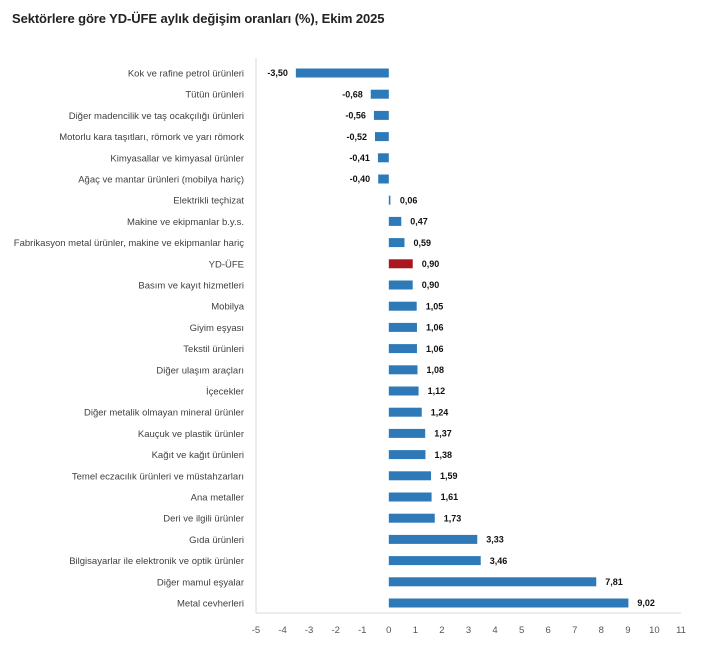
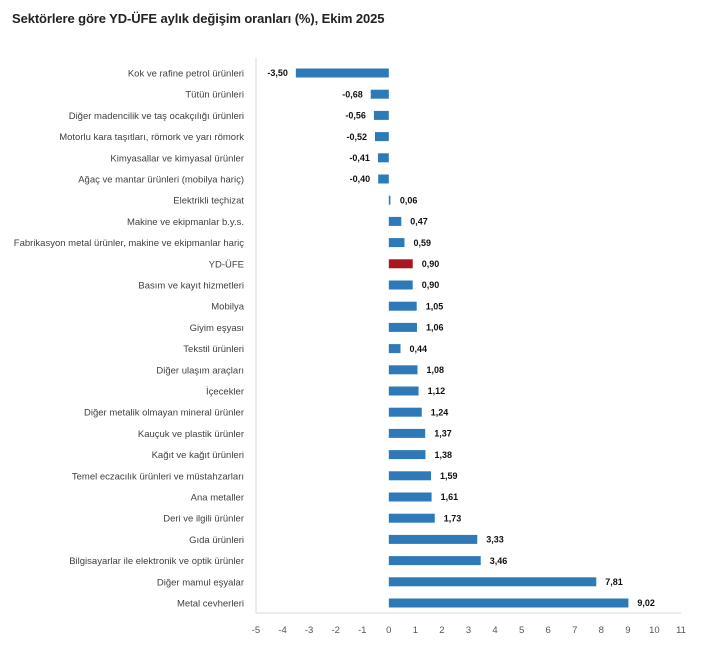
Tekstil ürünleri: 1,06 -> 0,44
